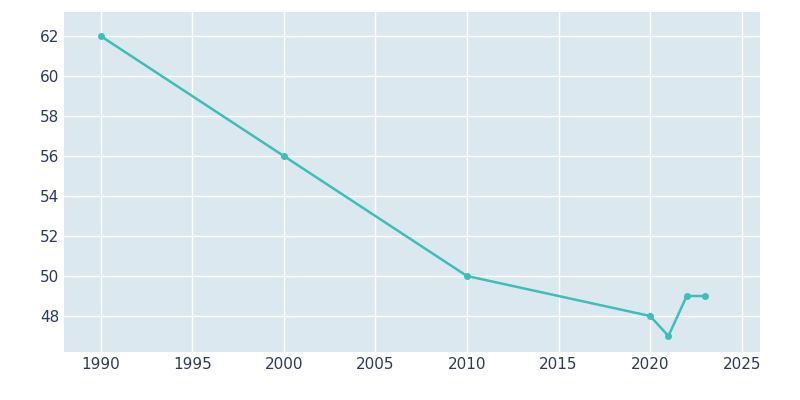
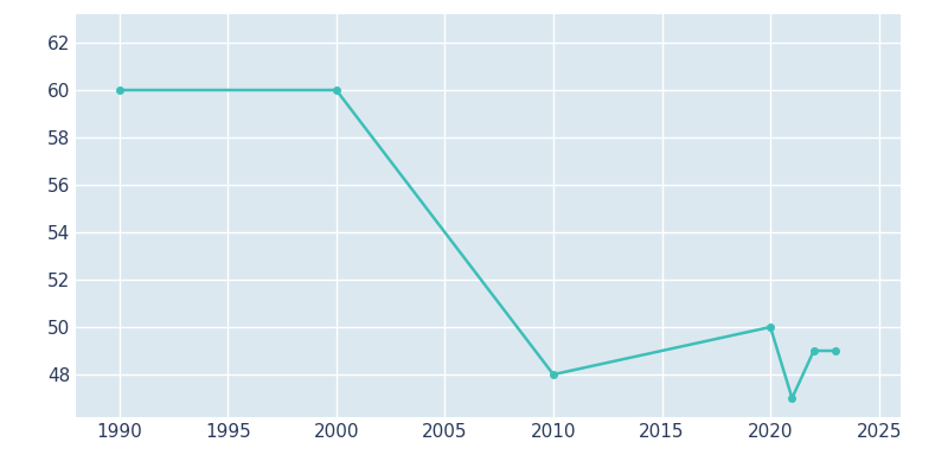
1990: 62 -> 60
2000: 56 -> 60
2010: 50 -> 48
2020: 48 -> 50
